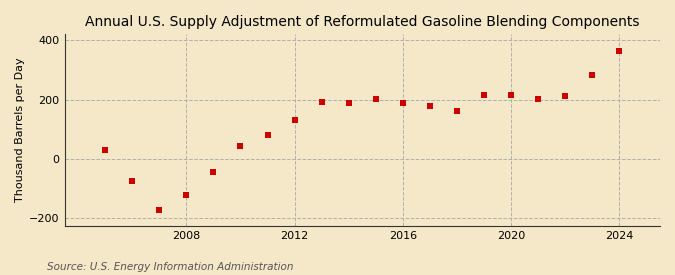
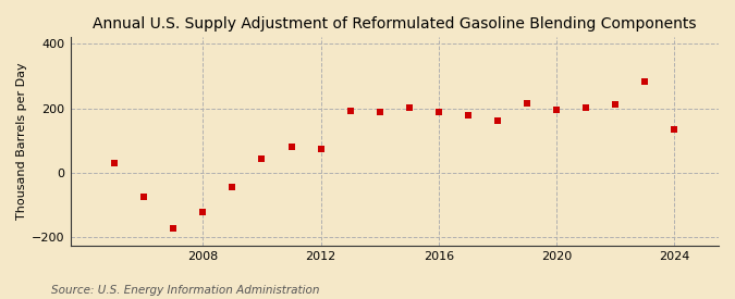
2012: 130 -> 75
2020: 215 -> 195
2024: 363 -> 135
